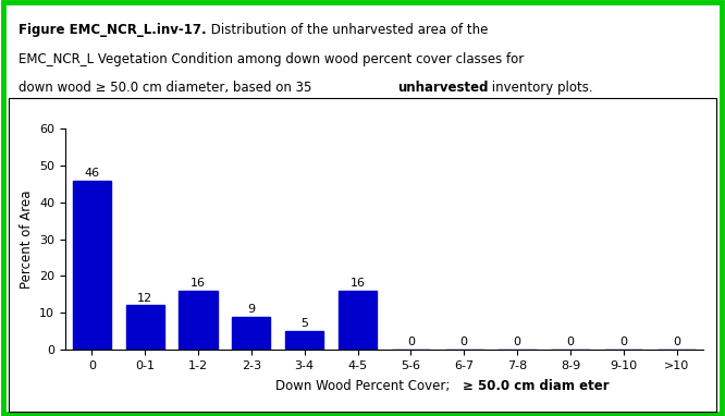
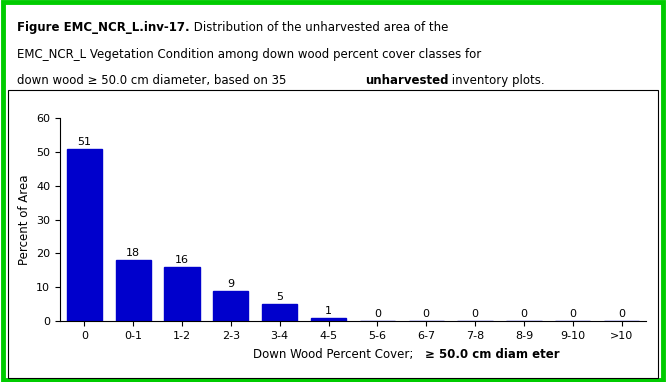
0: 46 -> 51
0-1: 12 -> 18
4-5: 16 -> 1
